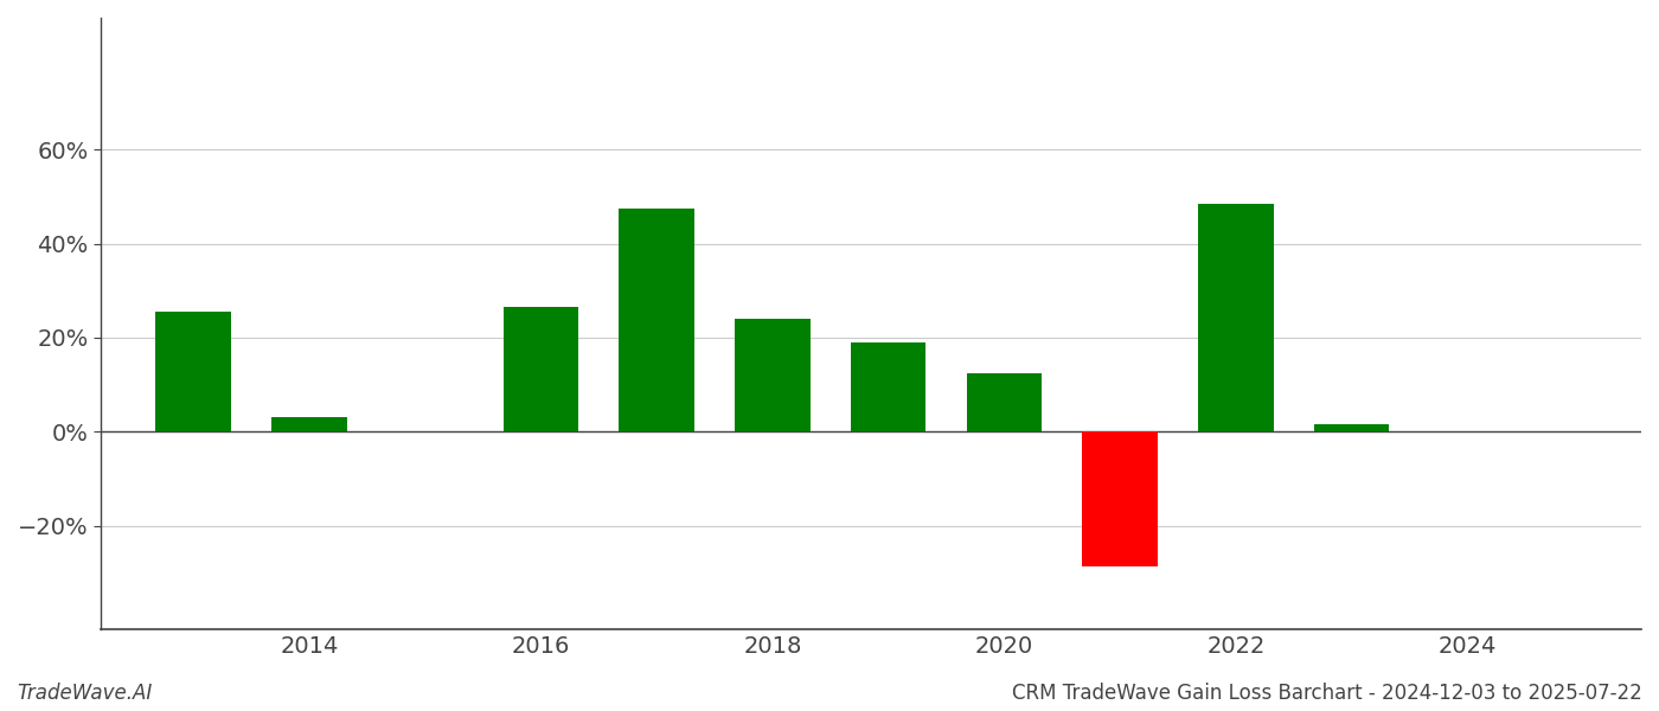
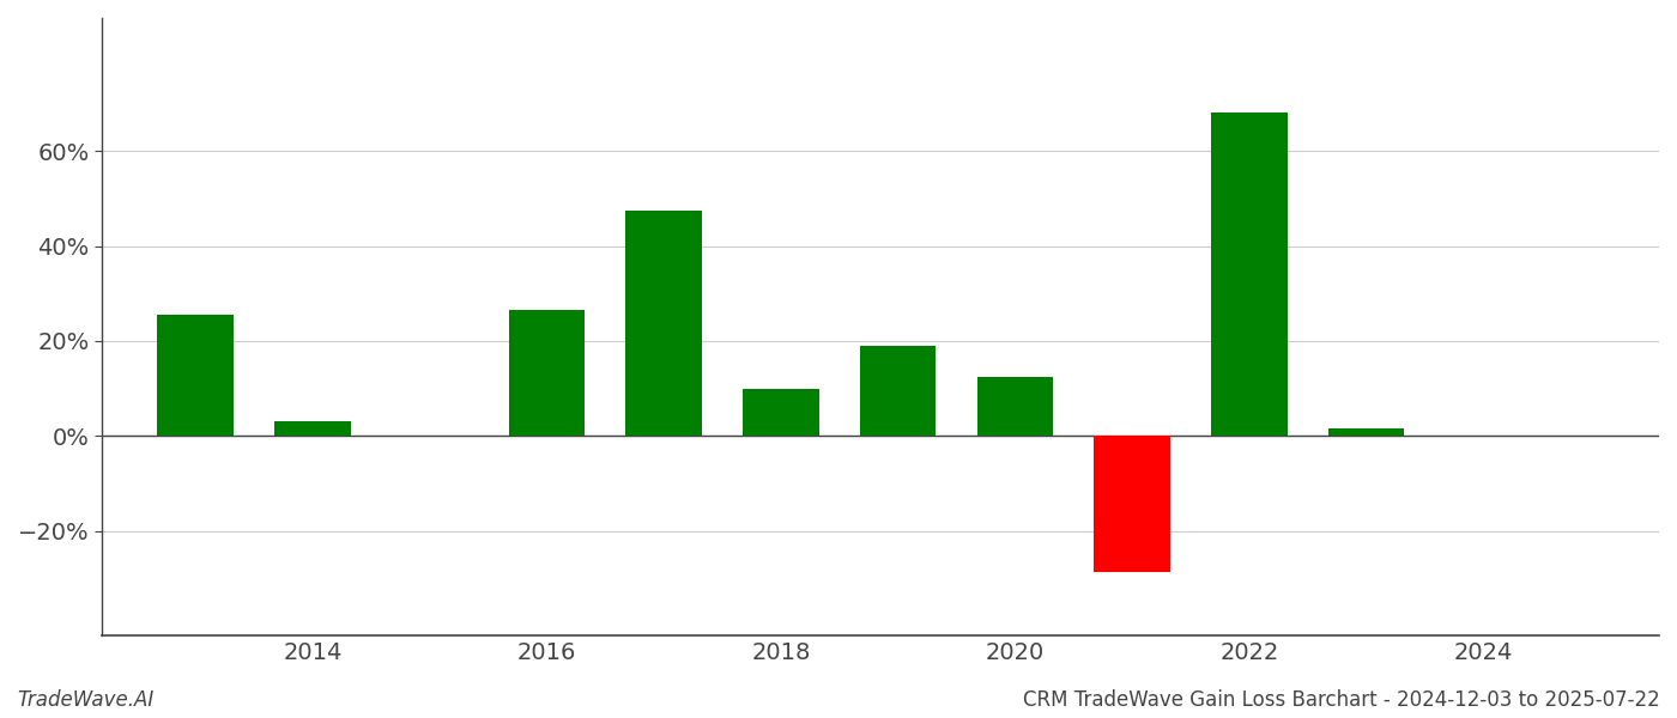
2018: 24.0% -> 10.0%
2022: 48.5% -> 68.0%
